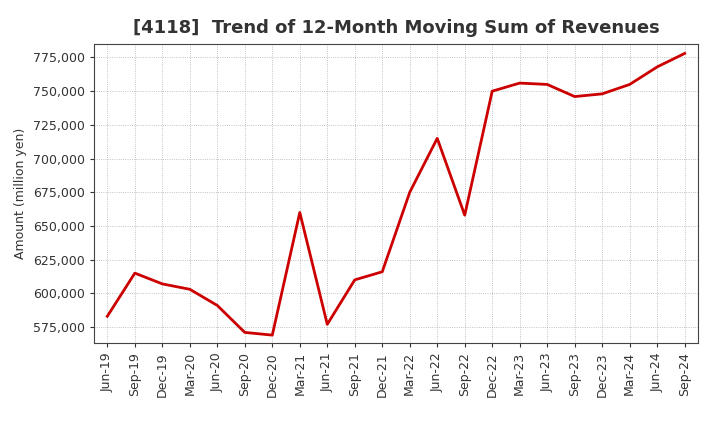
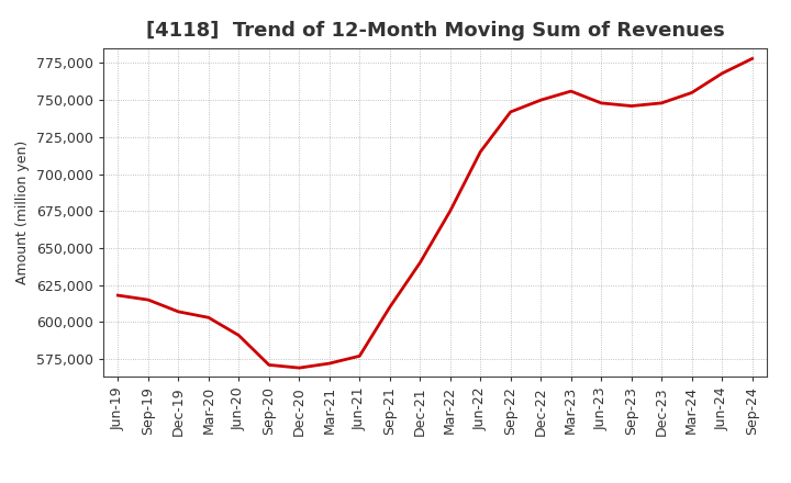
Jun-19: 583,000 -> 618,000
Mar-21: 660,000 -> 572,000
Dec-21: 616,000 -> 640,000
Sep-22: 658,000 -> 742,000
Jun-23: 755,000 -> 748,000
